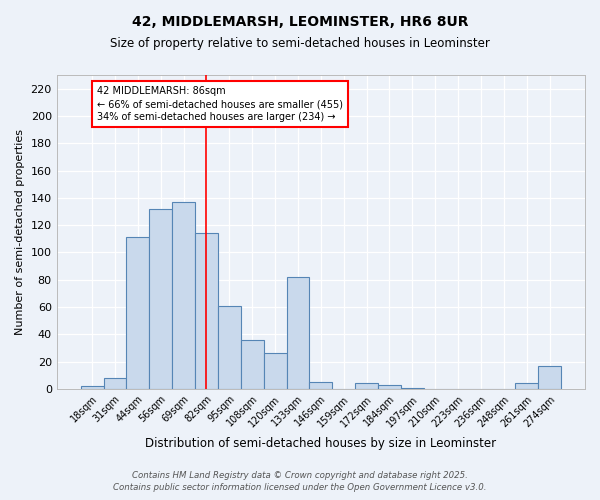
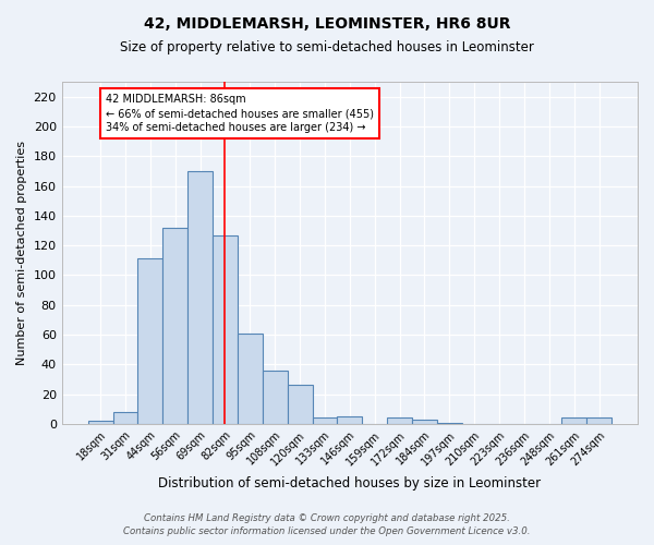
69sqm: 137 -> 170
82sqm: 114 -> 127
133sqm: 82 -> 4
274sqm: 17 -> 4
